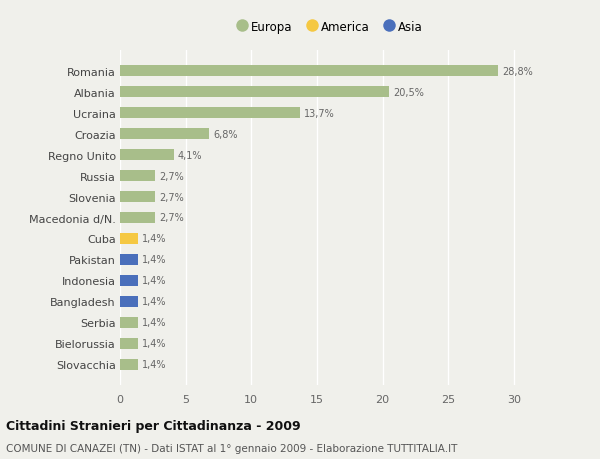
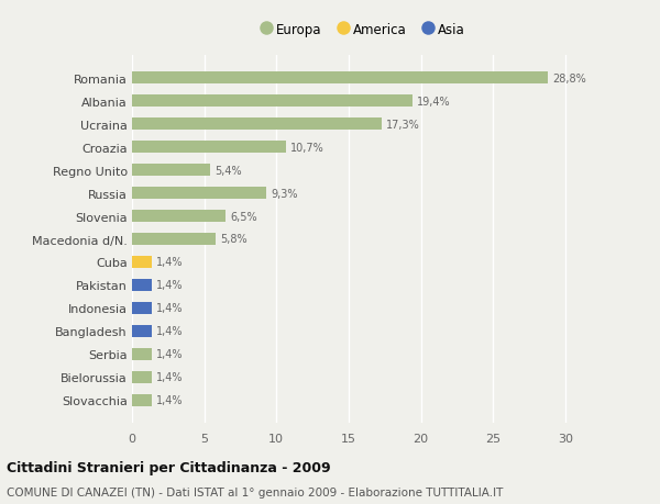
Albania: 20,5% -> 19,4%
Ucraina: 13,7% -> 17,3%
Croazia: 6,8% -> 10,7%
Regno Unito: 4,1% -> 5,4%
Russia: 2,7% -> 9,3%
Slovenia: 2,7% -> 6,5%
Macedonia d/N.: 2,7% -> 5,8%
